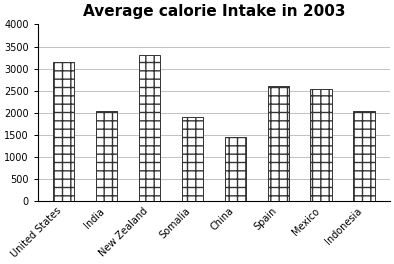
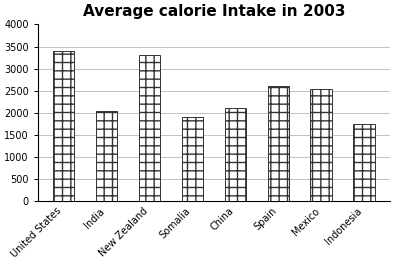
United States: 3150 -> 3400
China: 1450 -> 2100
Indonesia: 2050 -> 1750
